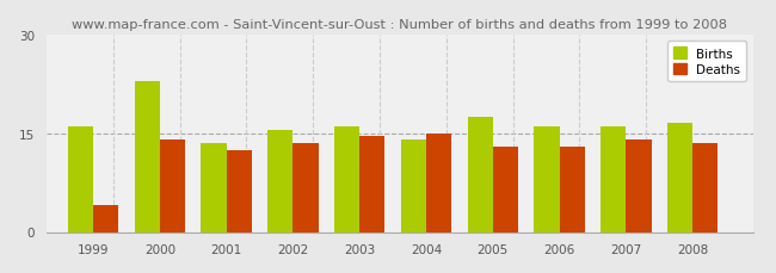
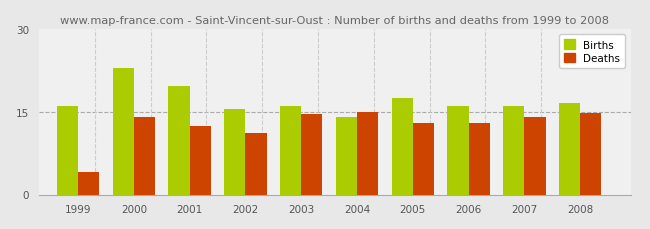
Births/2001: 13.5 -> 19.6
Deaths/2002: 13.5 -> 11.2
Deaths/2008: 13.5 -> 14.8
